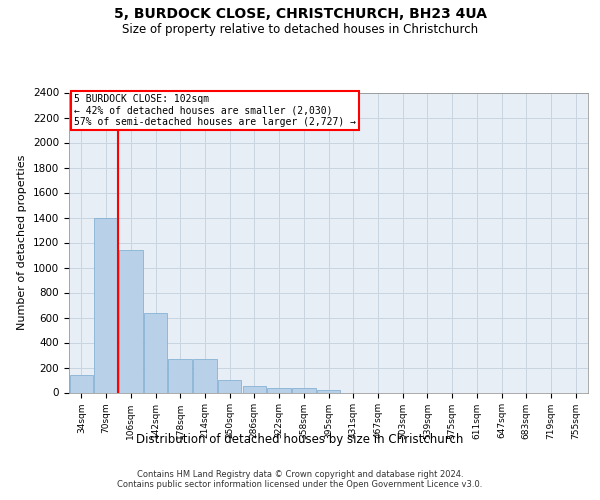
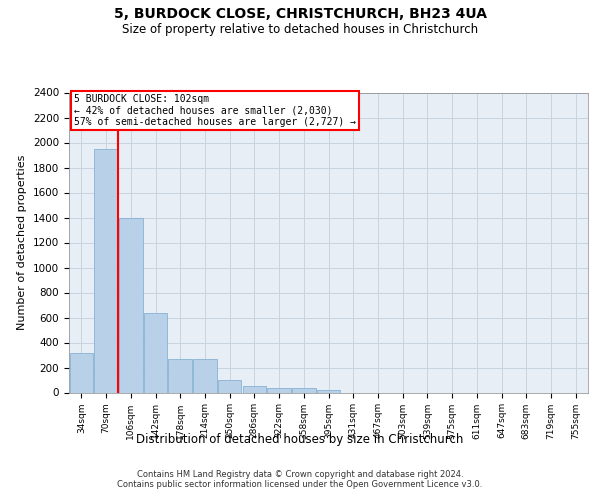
34sqm: 140 -> 320
70sqm: 1400 -> 1950
106sqm: 1140 -> 1400
